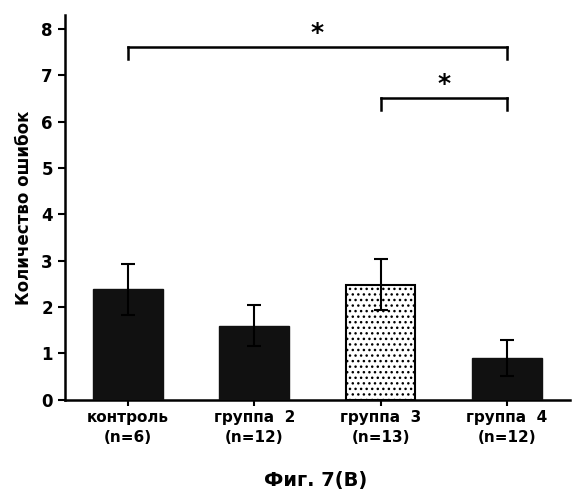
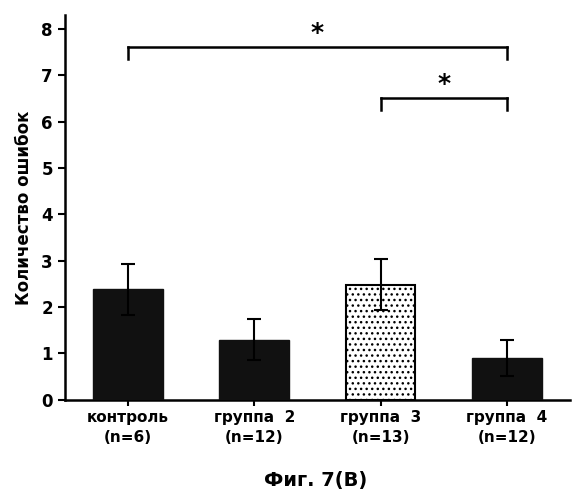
группа 2 (n=12): 1.60 -> 1.30
